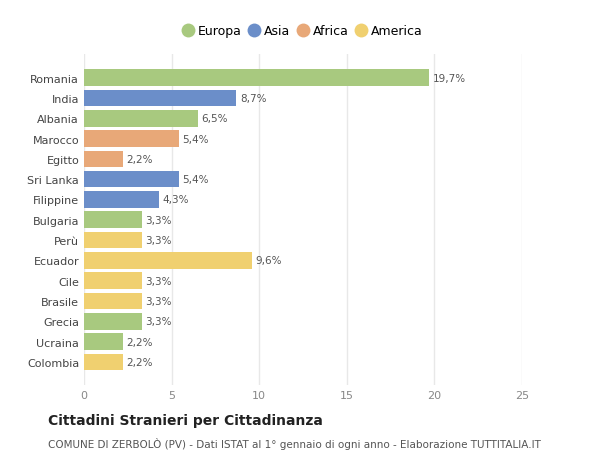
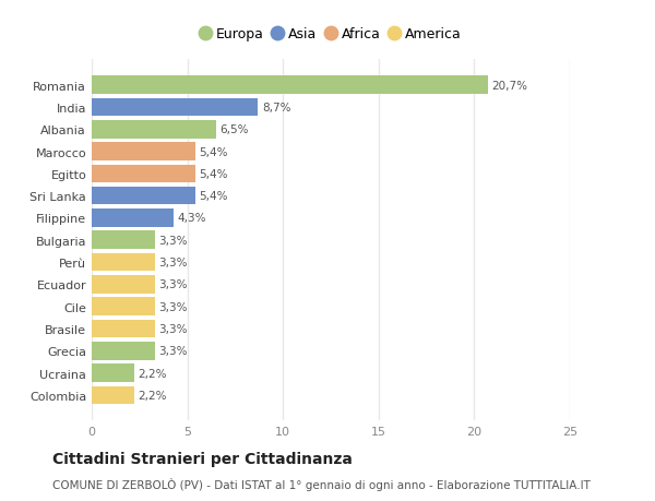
Romania: 19,7% -> 20,7%
Egitto: 2,2% -> 5,4%
Ecuador: 9,6% -> 3,3%
